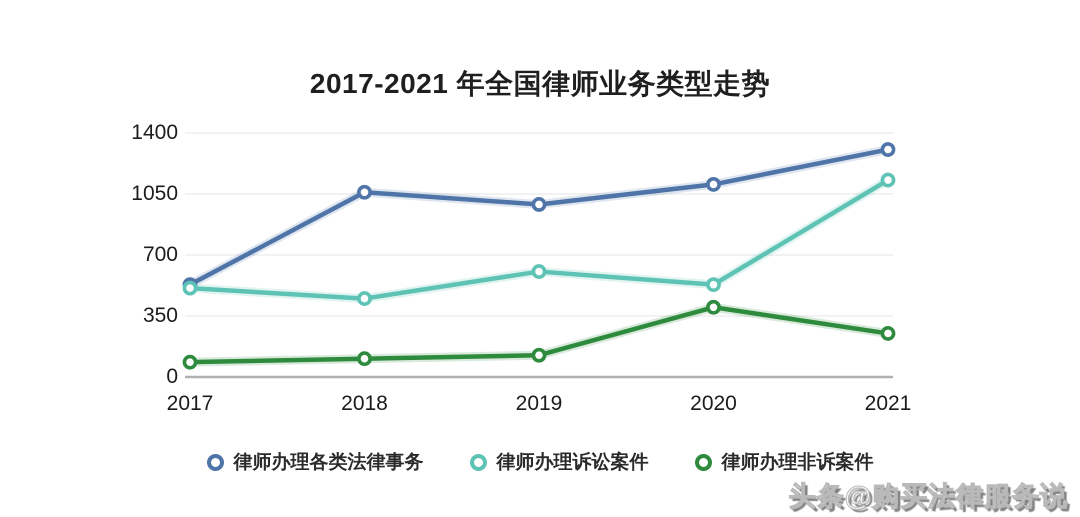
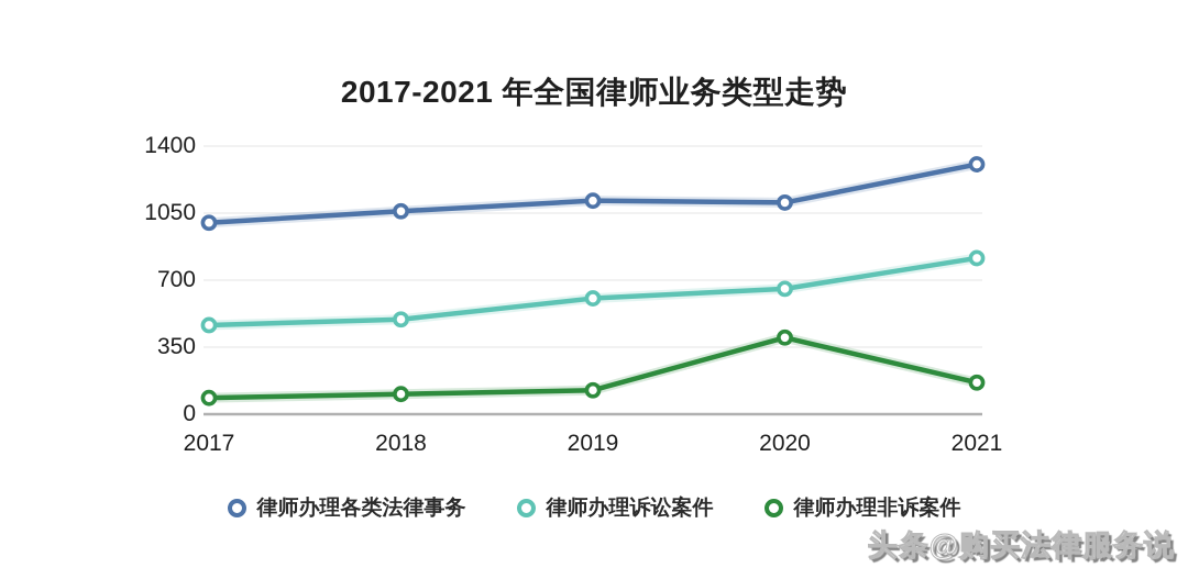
律师办理各类法律事务/2017: 530 -> 1000
律师办理诉讼案件/2017: 510 -> 460
律师办理诉讼案件/2018: 450 -> 500
律师办理各类法律事务/2019: 990 -> 1120
律师办理诉讼案件/2020: 530 -> 660
律师办理诉讼案件/2021: 1130 -> 820
律师办理非诉案件/2021: 250 -> 160
